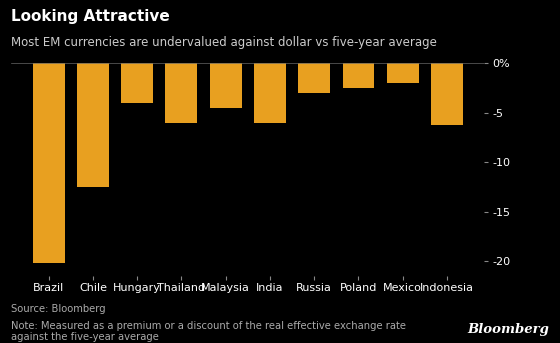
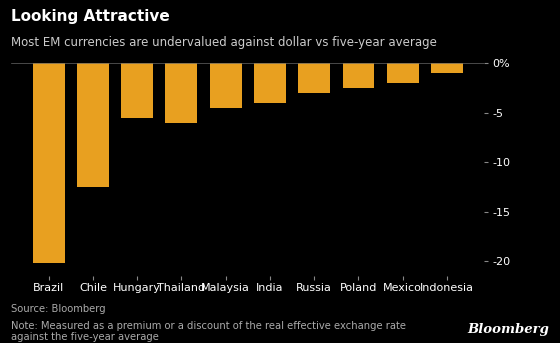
Hungary: -4.0 -> -5.5
India: -6.0 -> -4.0
Indonesia: -6.2 -> -1.0
